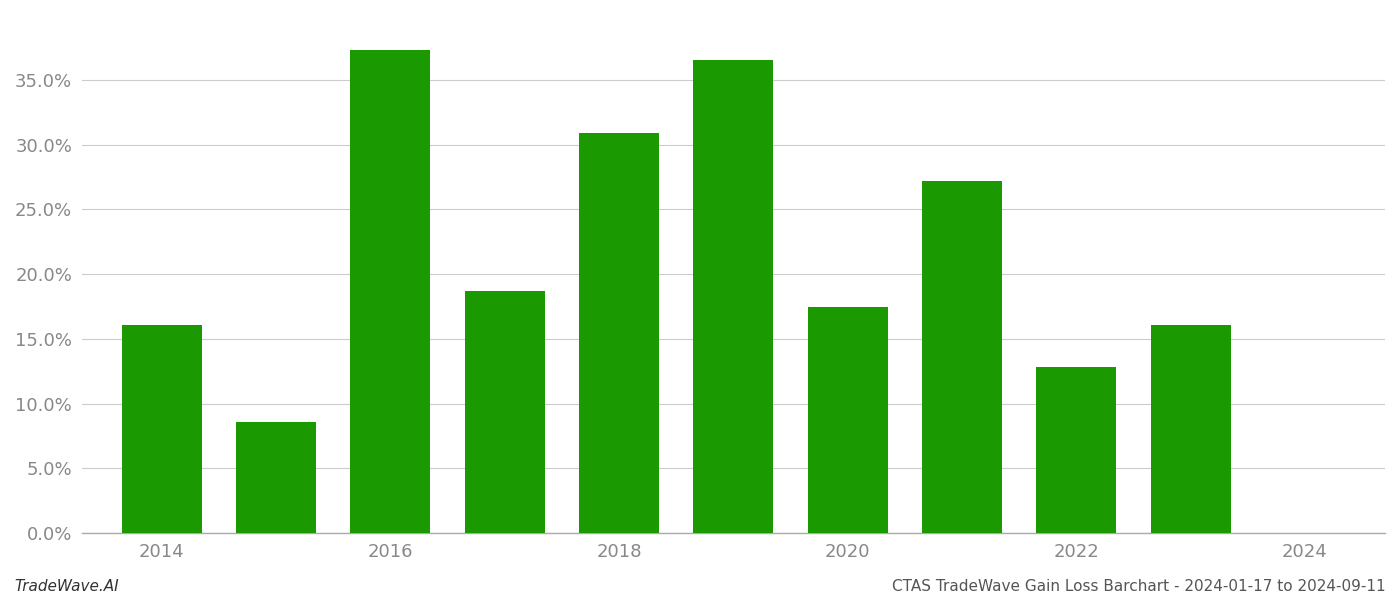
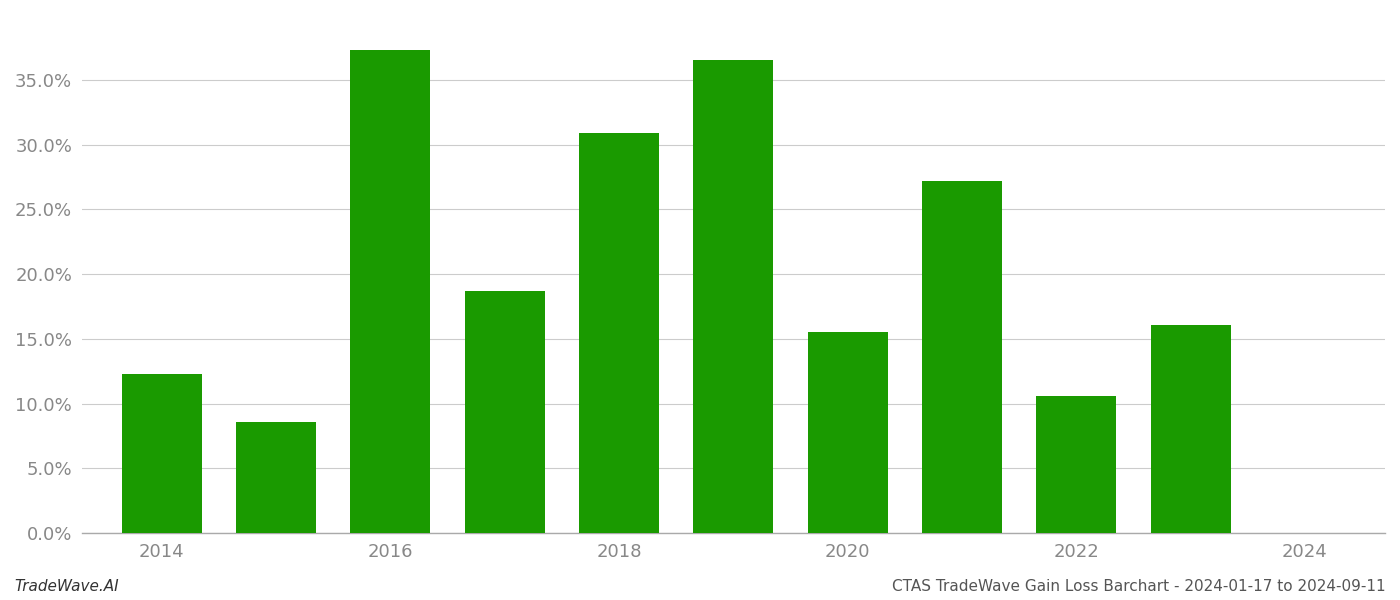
2014: 16.1% -> 12.3%
2020: 17.5% -> 15.5%
2022: 12.8% -> 10.6%
